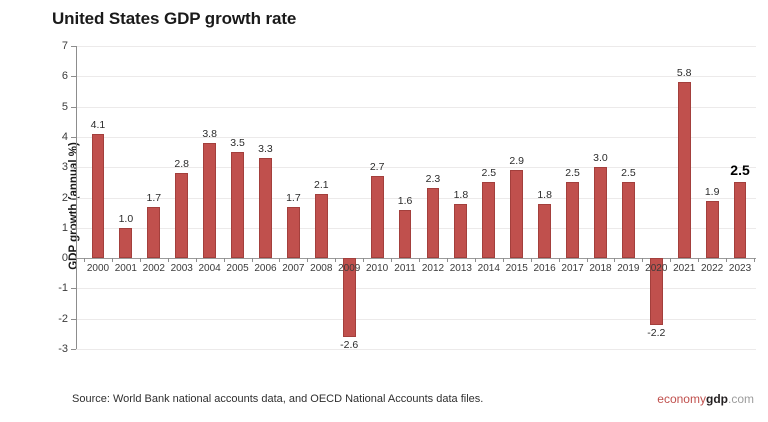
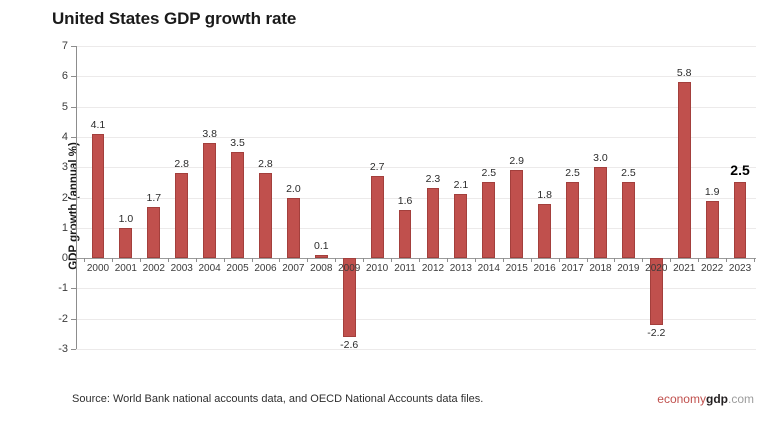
2006: 3.3 -> 2.8
2007: 1.7 -> 2.0
2008: 2.1 -> 0.1
2013: 1.8 -> 2.1
